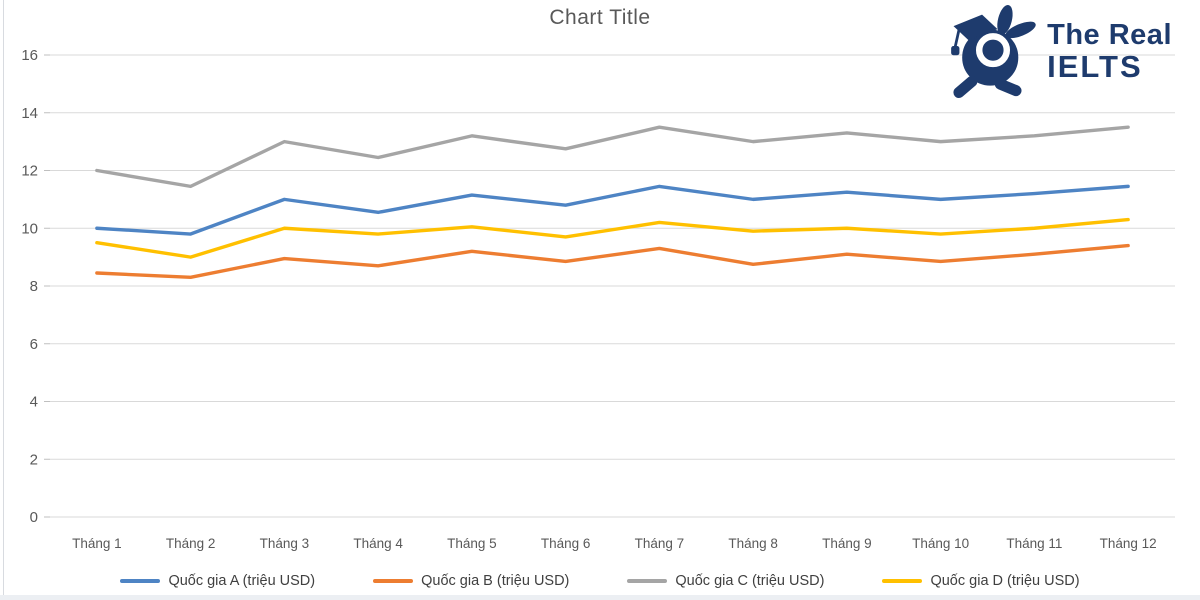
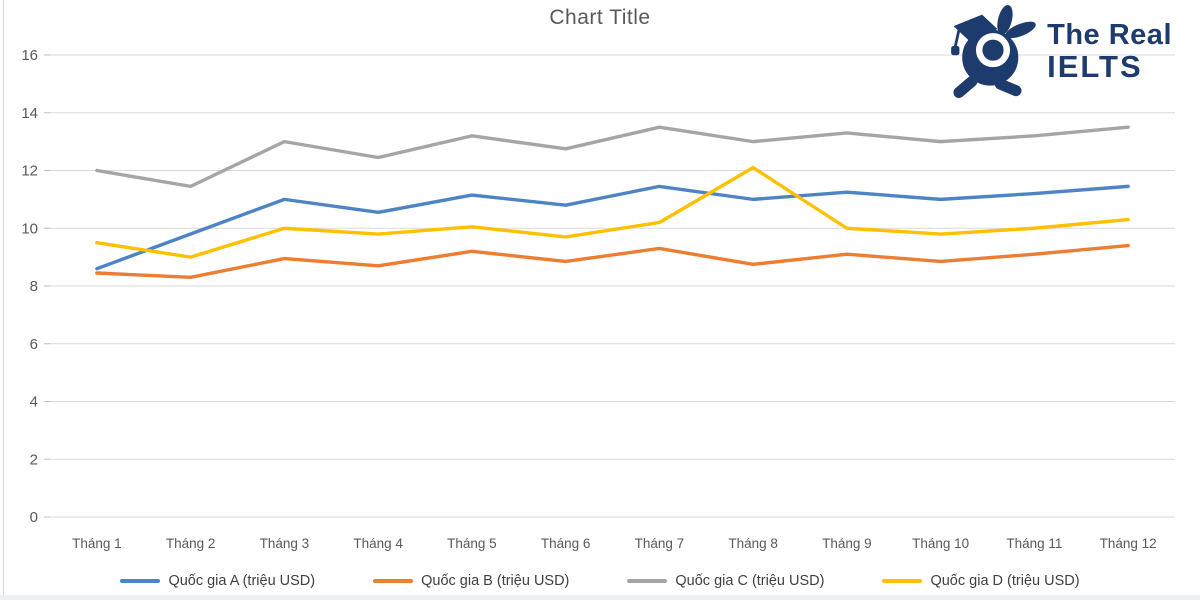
Quốc gia A (triệu USD)/Tháng 1: 10.0 -> 8.6
Quốc gia D (triệu USD)/Tháng 8: 9.9 -> 12.1
